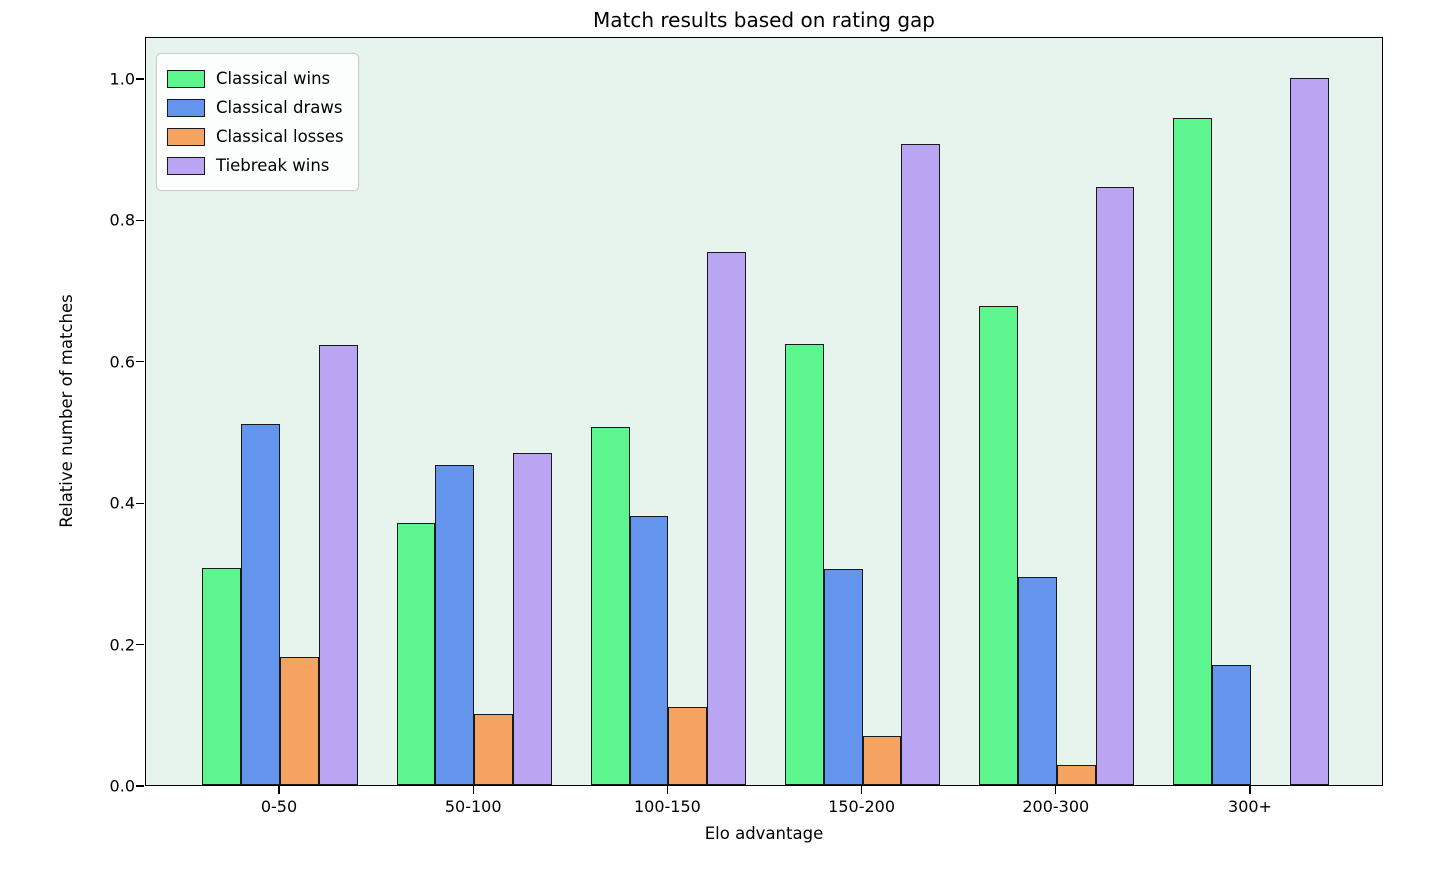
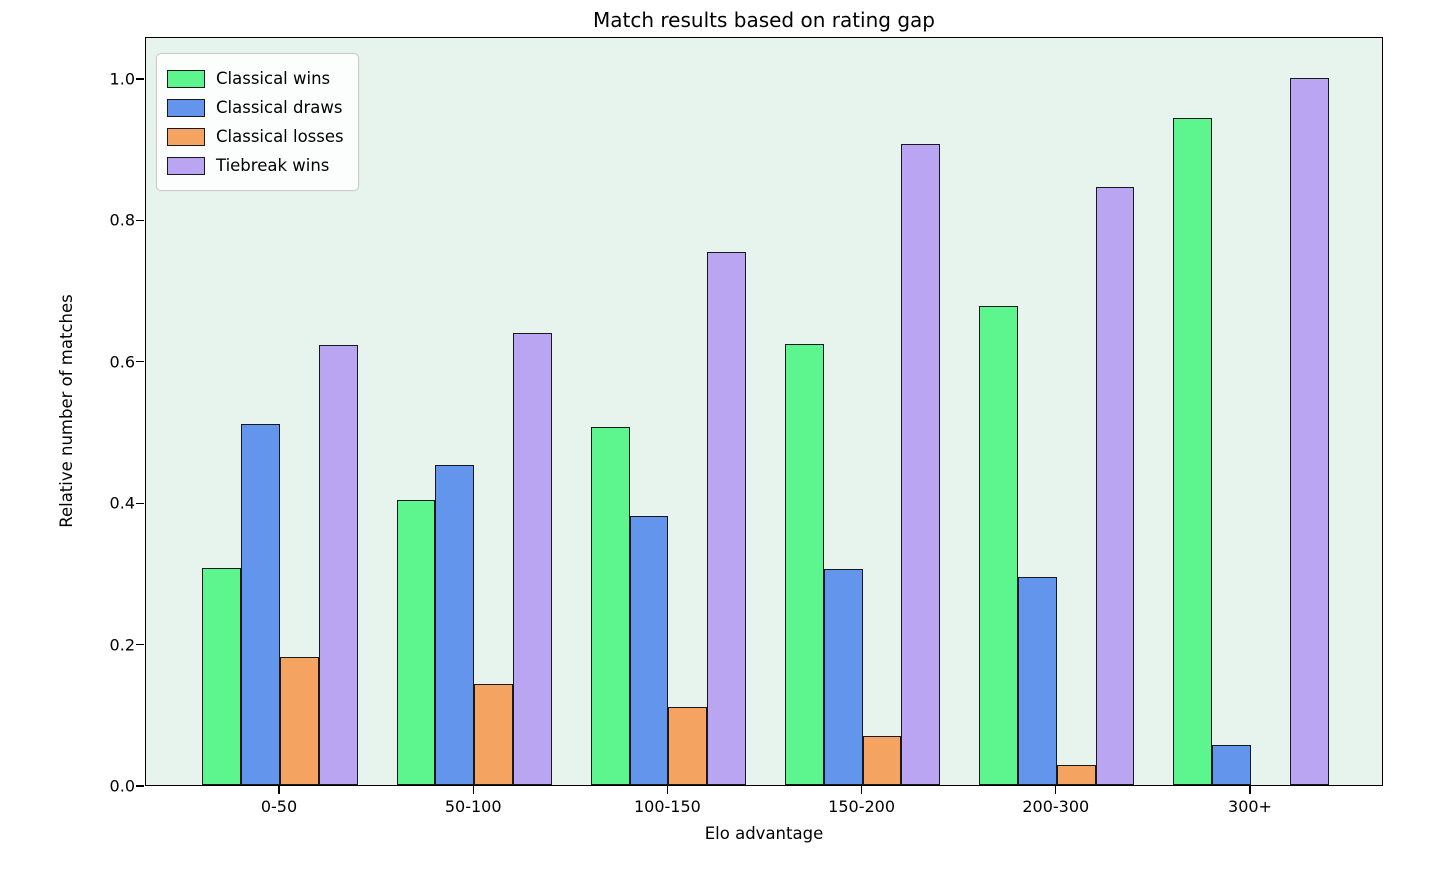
Classical wins/50-100: 0.37 -> 0.40
Classical losses/50-100: 0.10 -> 0.14
Tiebreak wins/50-100: 0.47 -> 0.64
Classical draws/300+: 0.17 -> 0.06
